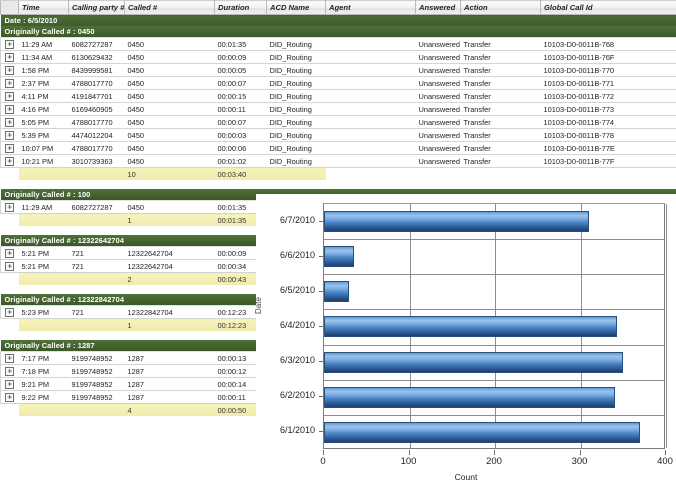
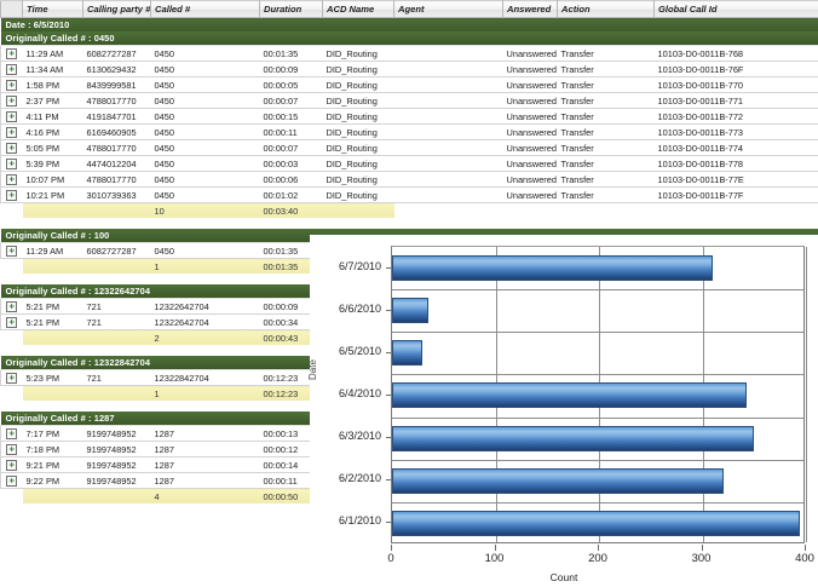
6/2/2010: 340 -> 320
6/1/2010: 370 -> 390
